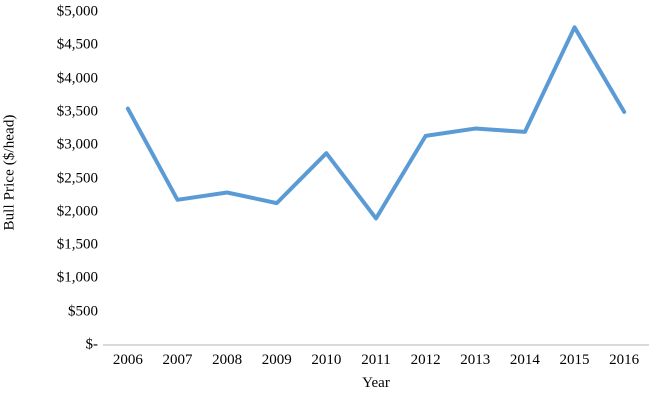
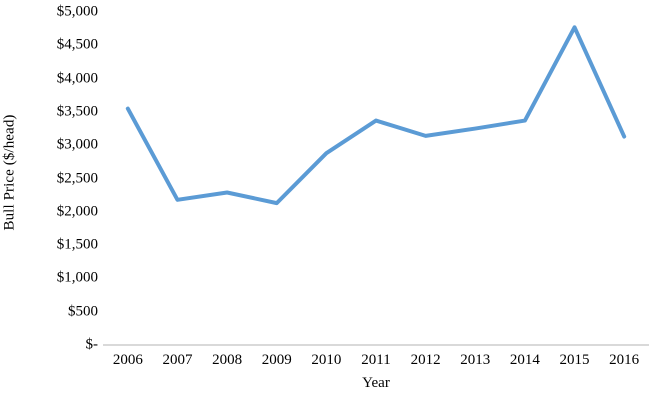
2011: $1900 -> $3400
2014: $3200 -> $3400
2016: $3500 -> $3100
